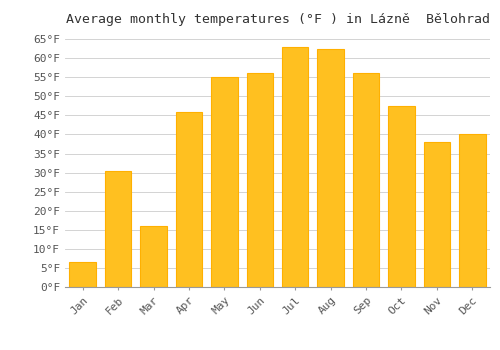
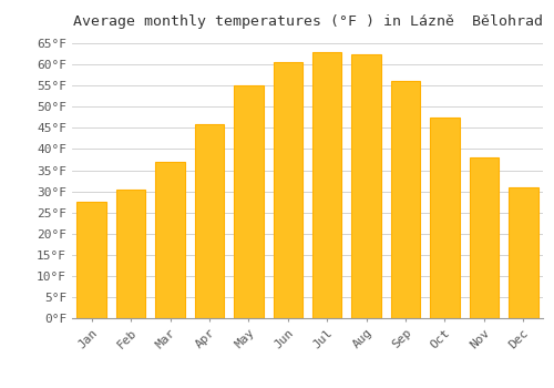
Jan: 6.5°F -> 27.5°F
Mar: 16.0°F -> 37.0°F
Jun: 56.0°F -> 60.5°F
Dec: 40.0°F -> 31.0°F
